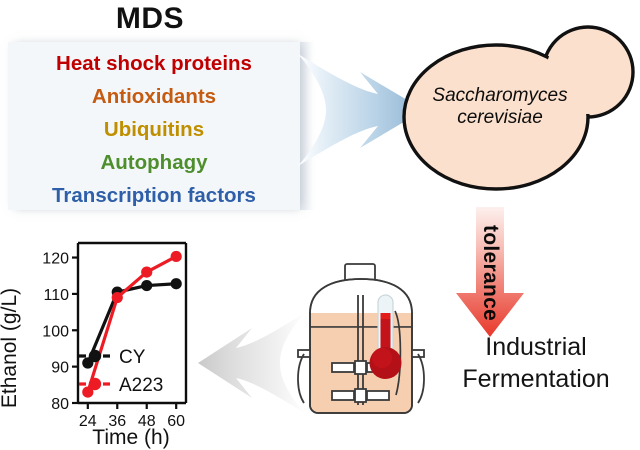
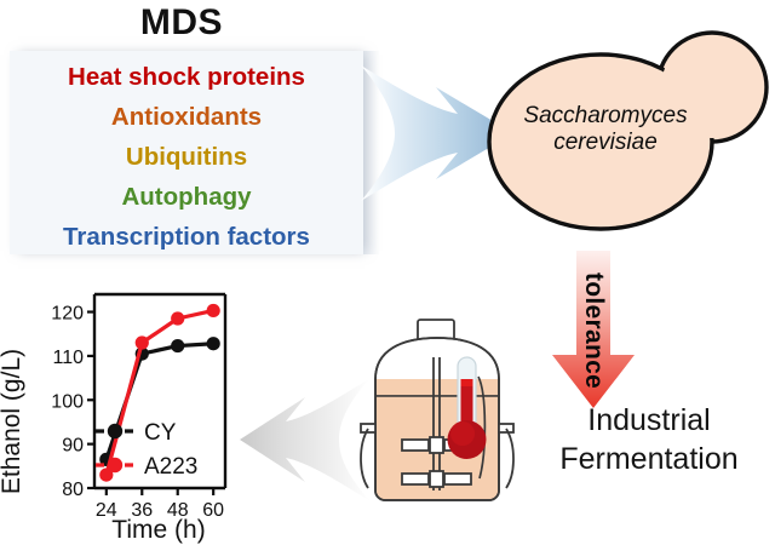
CY/24: 91 -> 86
A223/36: 109 -> 113
A223/48: 116 -> 118
